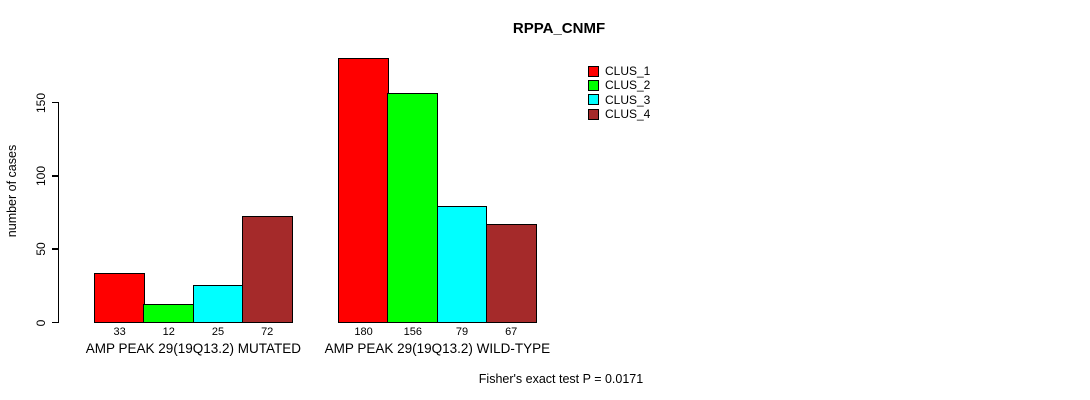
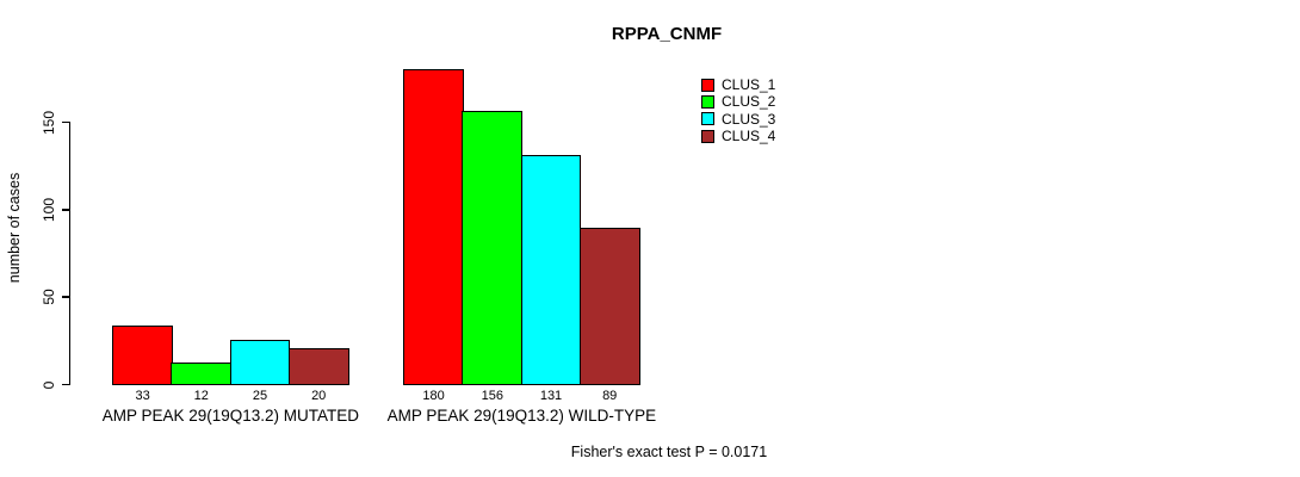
CLUS_4/AMP PEAK 29(19Q13.2) MUTATED: 72 -> 20
CLUS_3/AMP PEAK 29(19Q13.2) WILD-TYPE: 79 -> 131
CLUS_4/AMP PEAK 29(19Q13.2) WILD-TYPE: 67 -> 89
